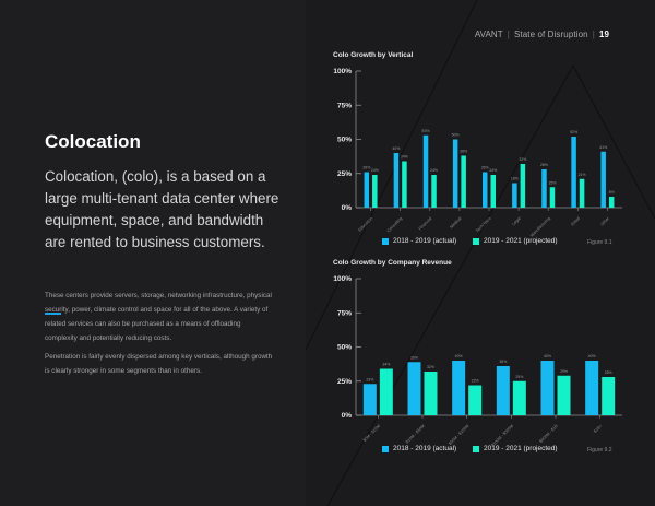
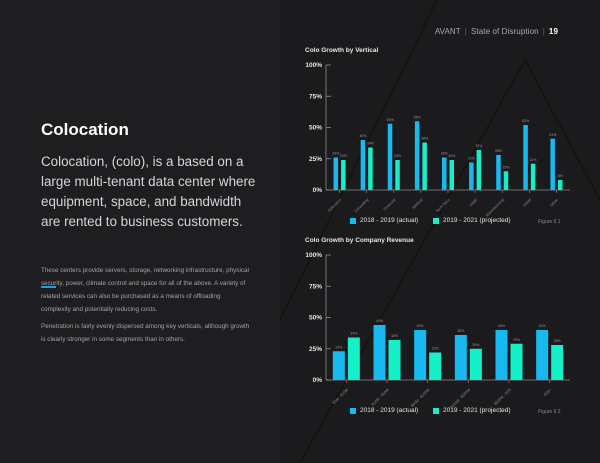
Colo Growth by Vertical/2018 - 2019 (actual)/Medical: 50% -> 55%
Colo Growth by Vertical/2018 - 2019 (actual)/Legal: 18% -> 22%
Colo Growth by Company Revenue/2018 - 2019 (actual)/$10M - $50M: 39% -> 44%
